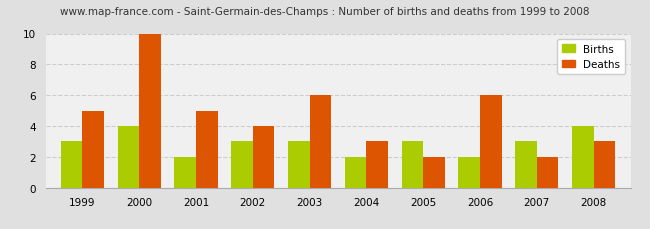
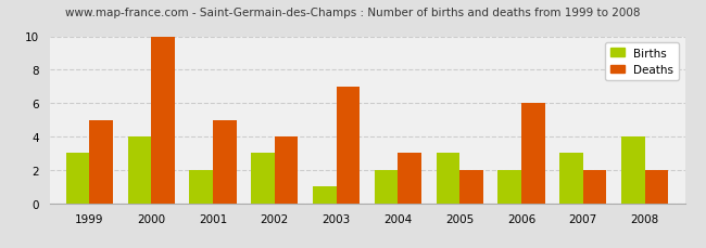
Births/2003: 3 -> 1
Deaths/2003: 6 -> 7
Deaths/2008: 3 -> 2
